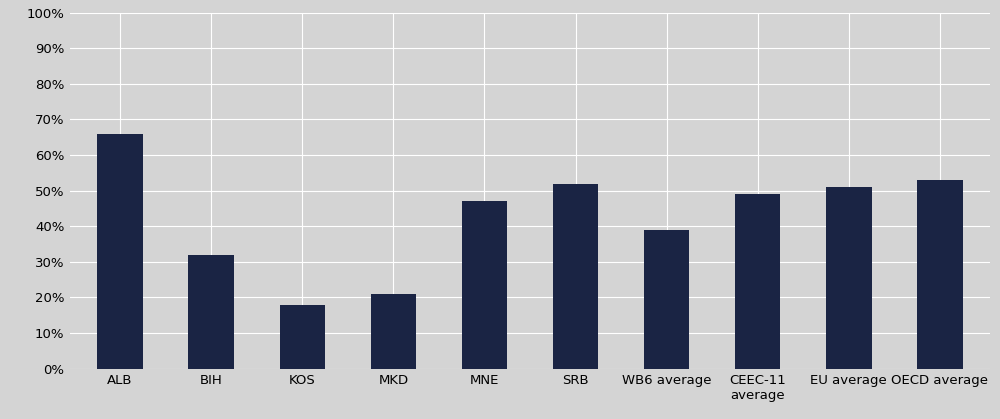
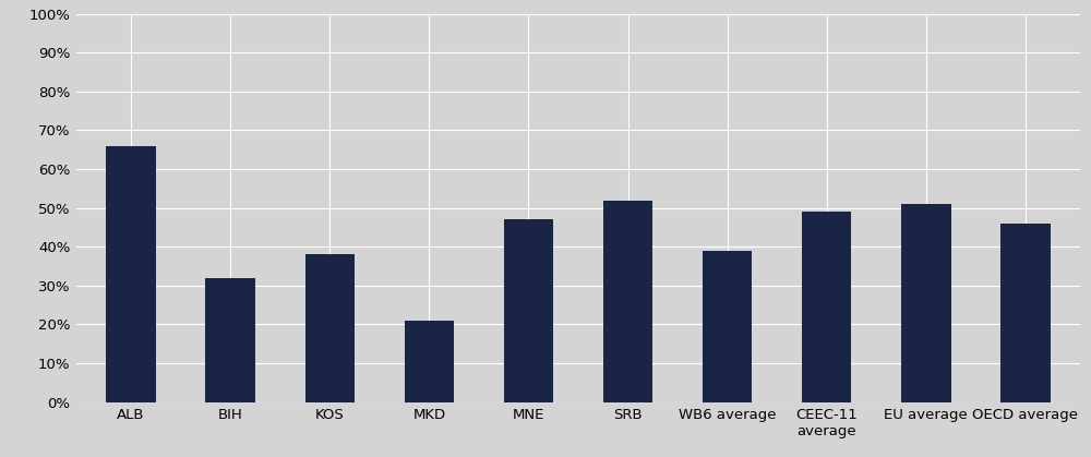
KOS: 18% -> 38%
OECD average: 53% -> 46%
